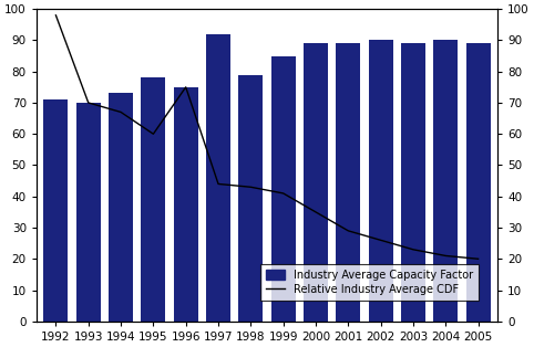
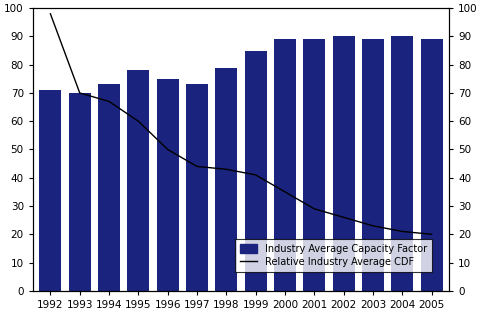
Relative Industry Average CDF/1996: 75 -> 50
Industry Average Capacity Factor/1997: 92 -> 73
